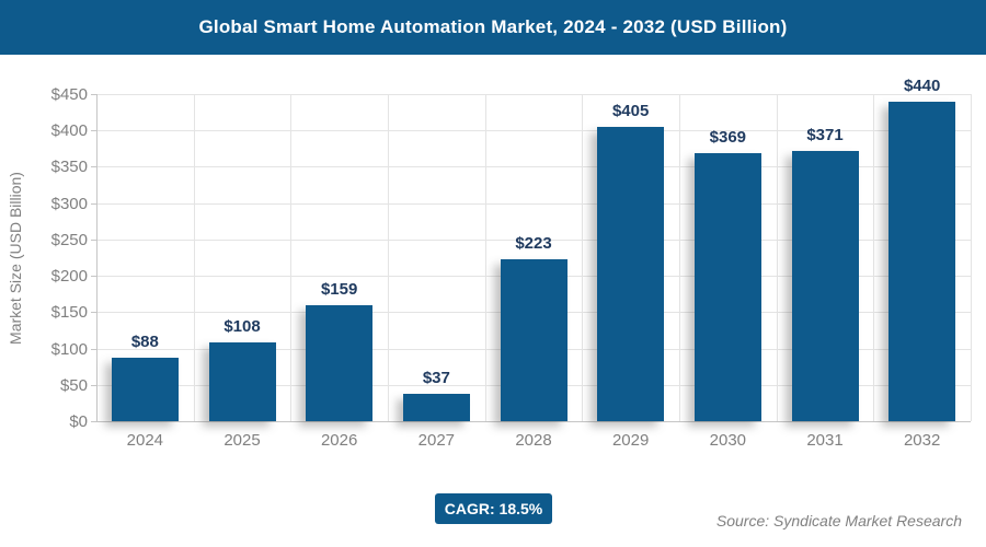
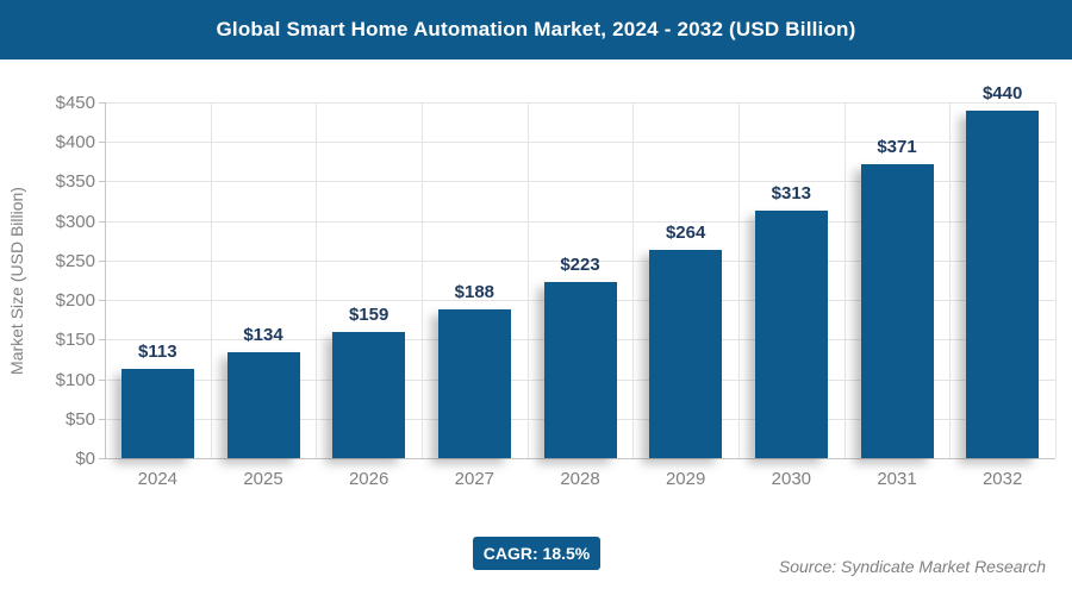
2024: $88 -> $113
2025: $108 -> $134
2027: $37 -> $188
2029: $405 -> $264
2030: $369 -> $313
